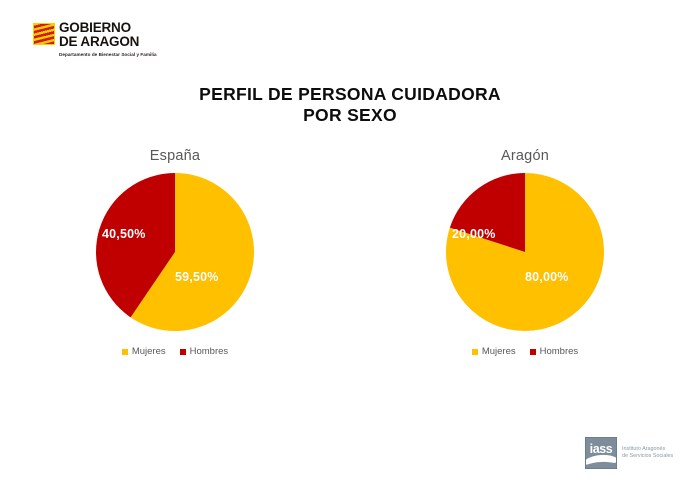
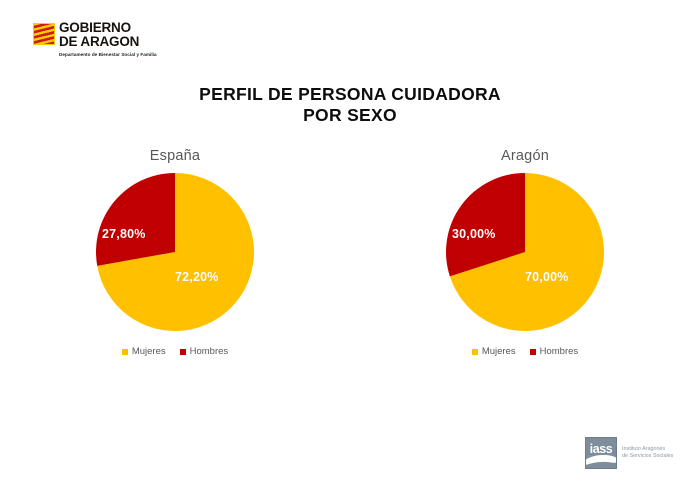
España/Mujeres: 59,50% -> 72,20%
España/Hombres: 40,50% -> 27,80%
Aragón/Mujeres: 80,00% -> 70,00%
Aragón/Hombres: 20,00% -> 30,00%
